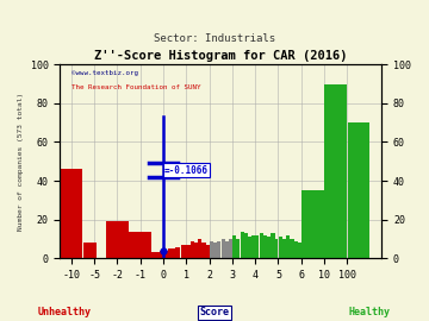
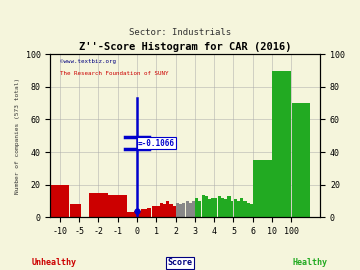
-10: 46 -> 20
-2: 19 -> 15
